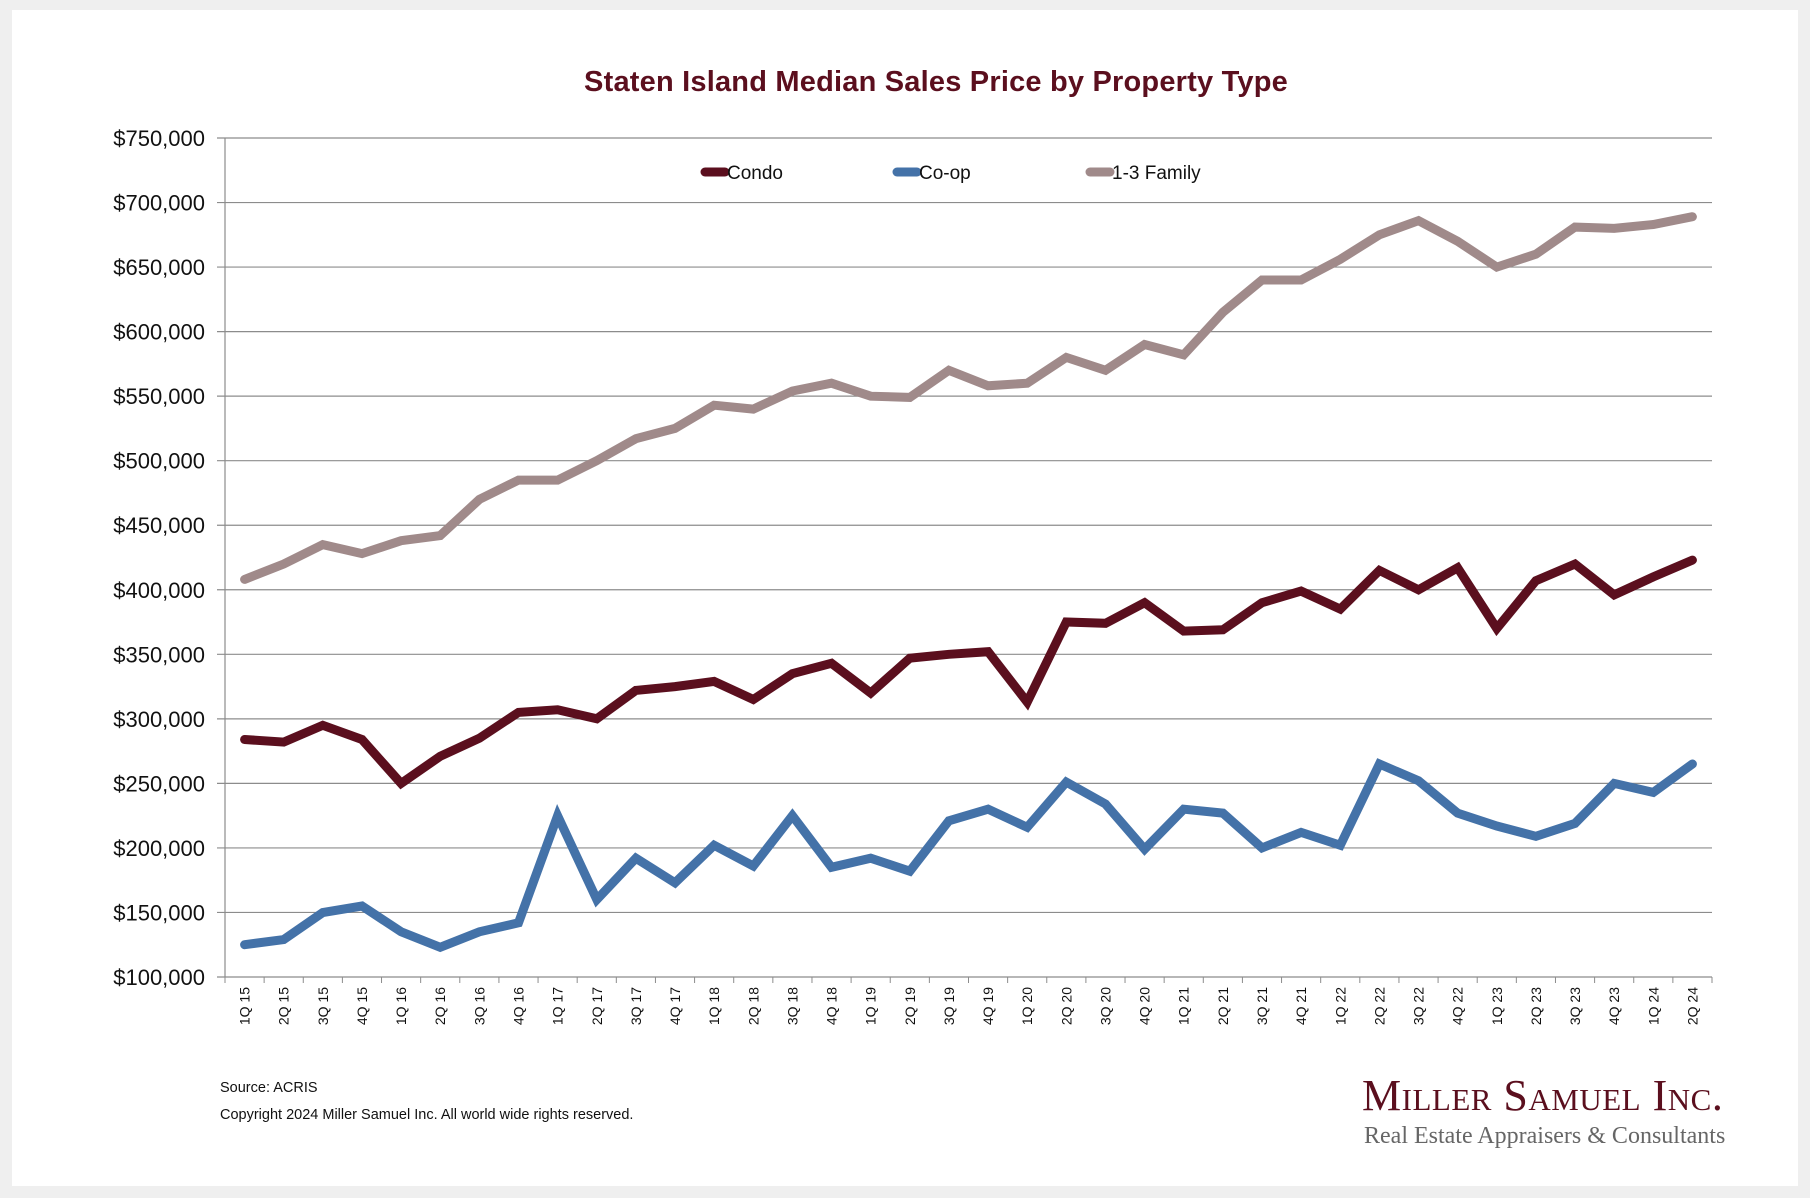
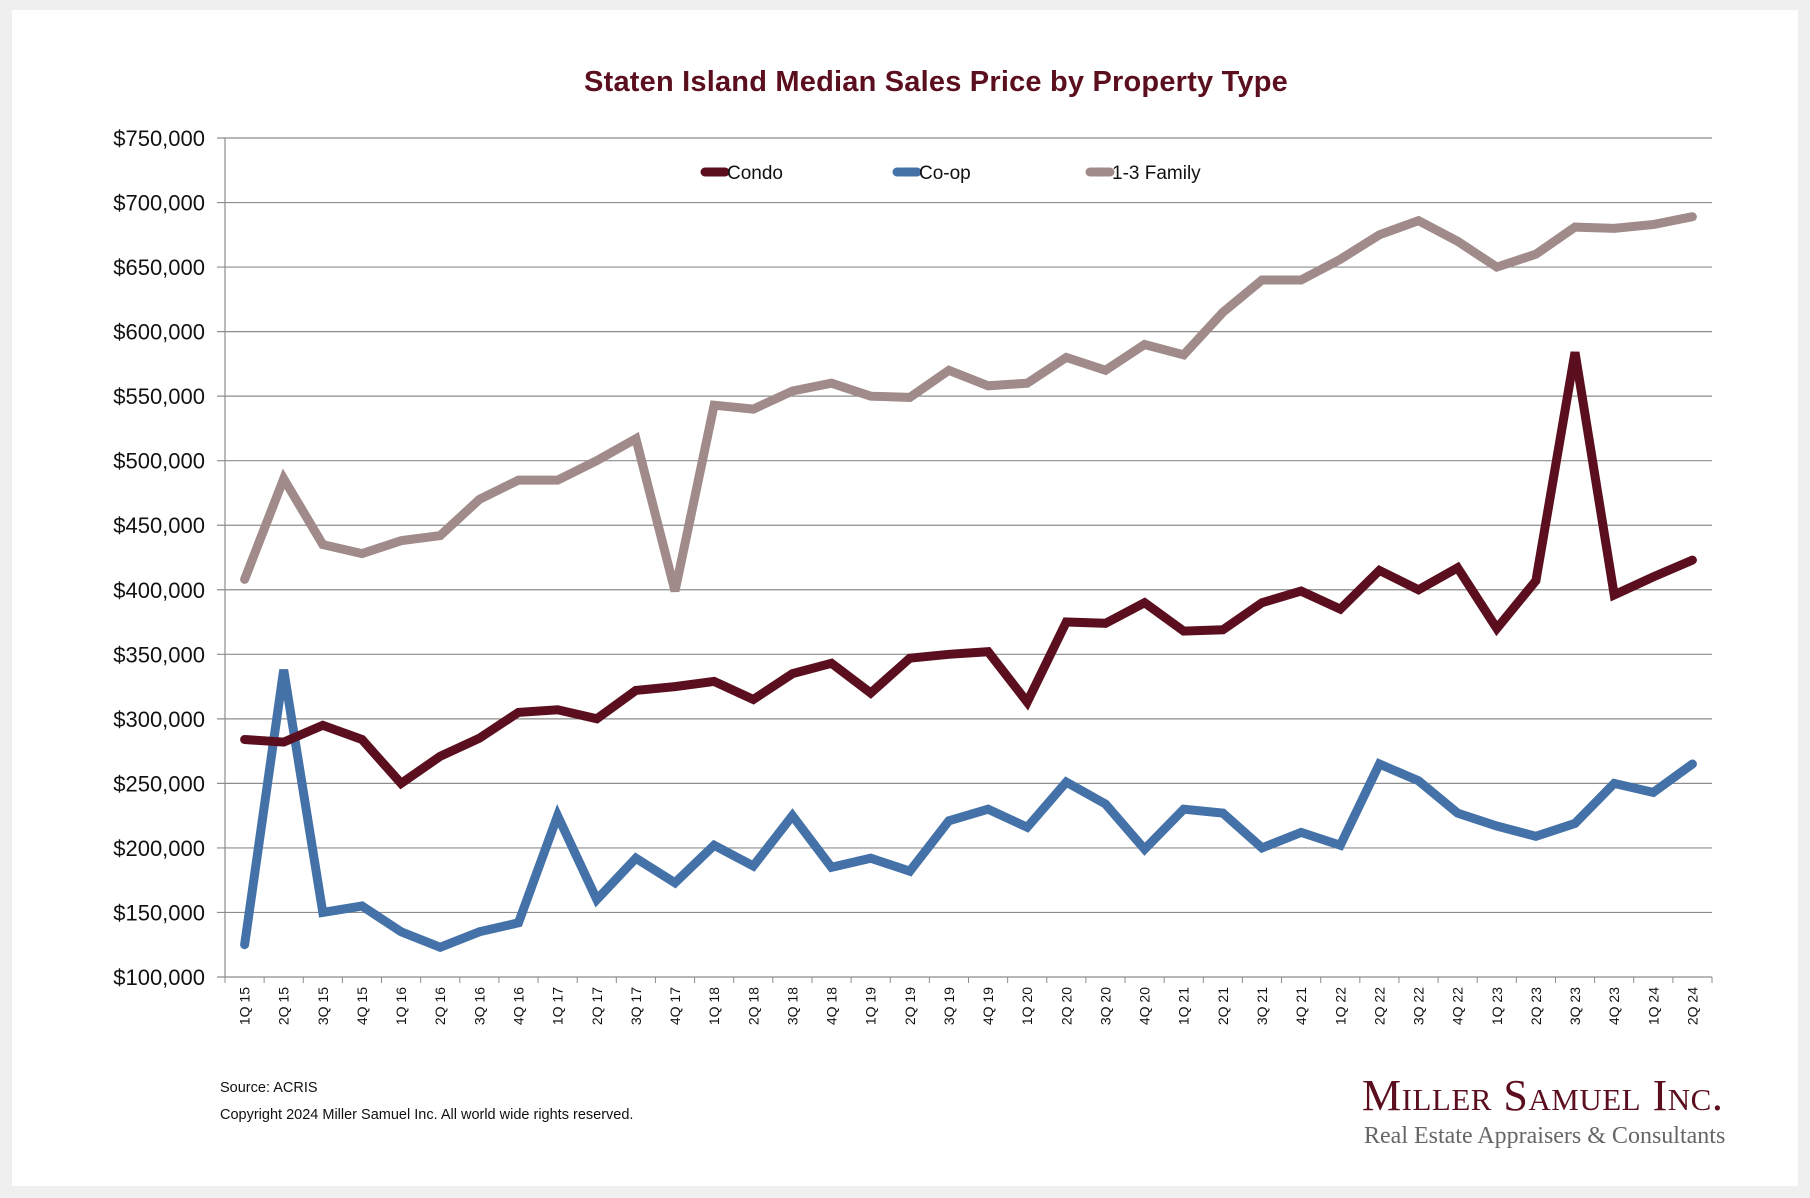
Co-op/2Q 15: $129000 -> $338000
1-3 Family/2Q 15: $420000 -> $486000
1-3 Family/4Q 17: $525000 -> $399000
Condo/3Q 23: $420000 -> $584000
